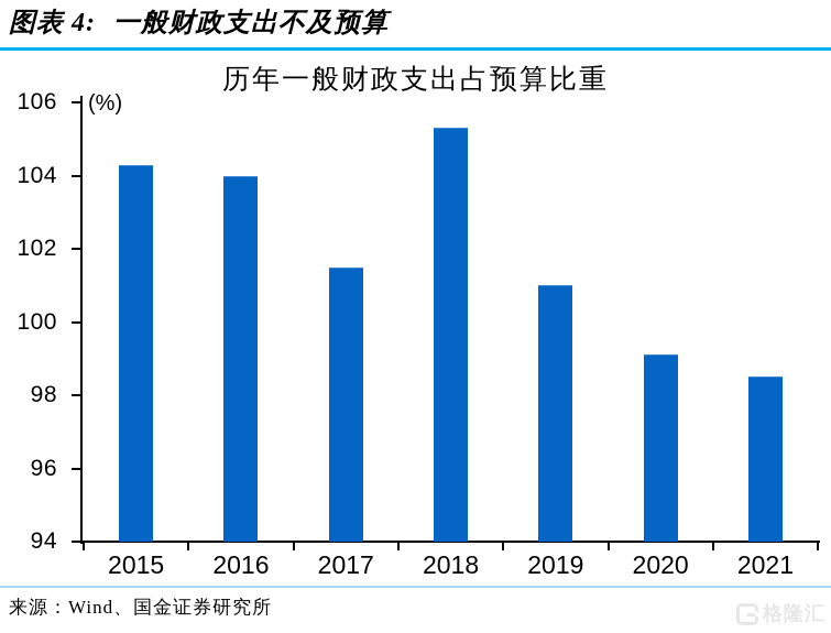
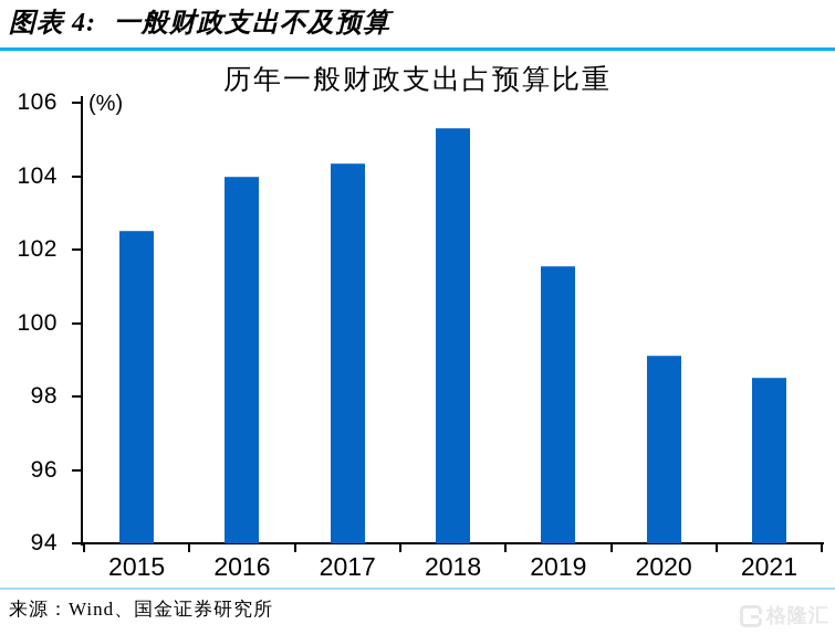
2015: 104.3 -> 102.5
2017: 101.5 -> 104.3
2019: 101.0 -> 101.5
